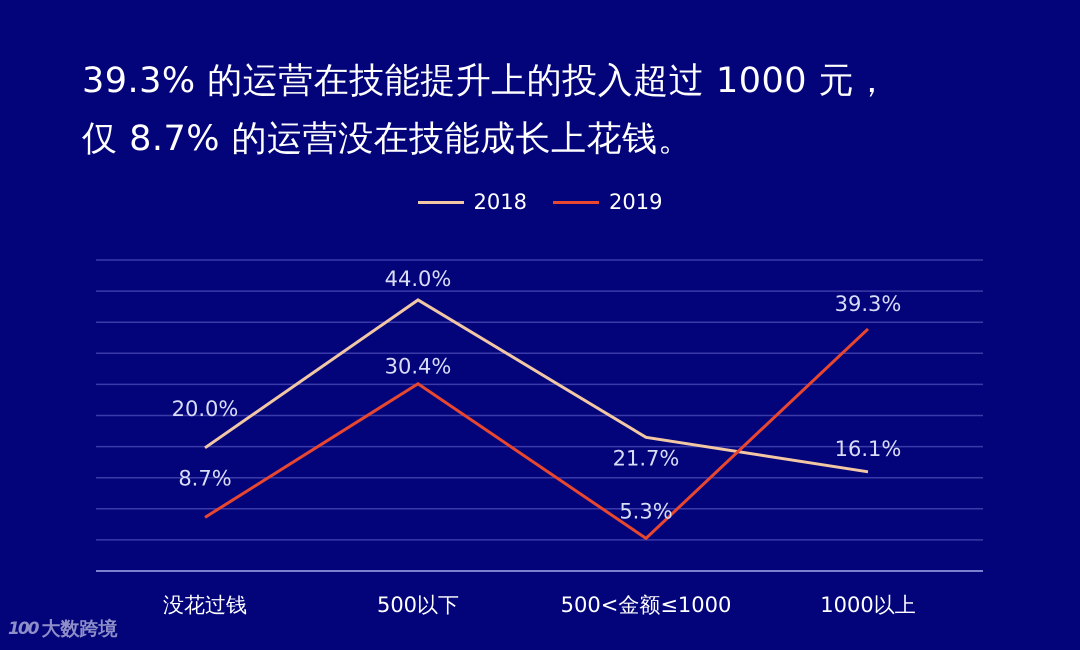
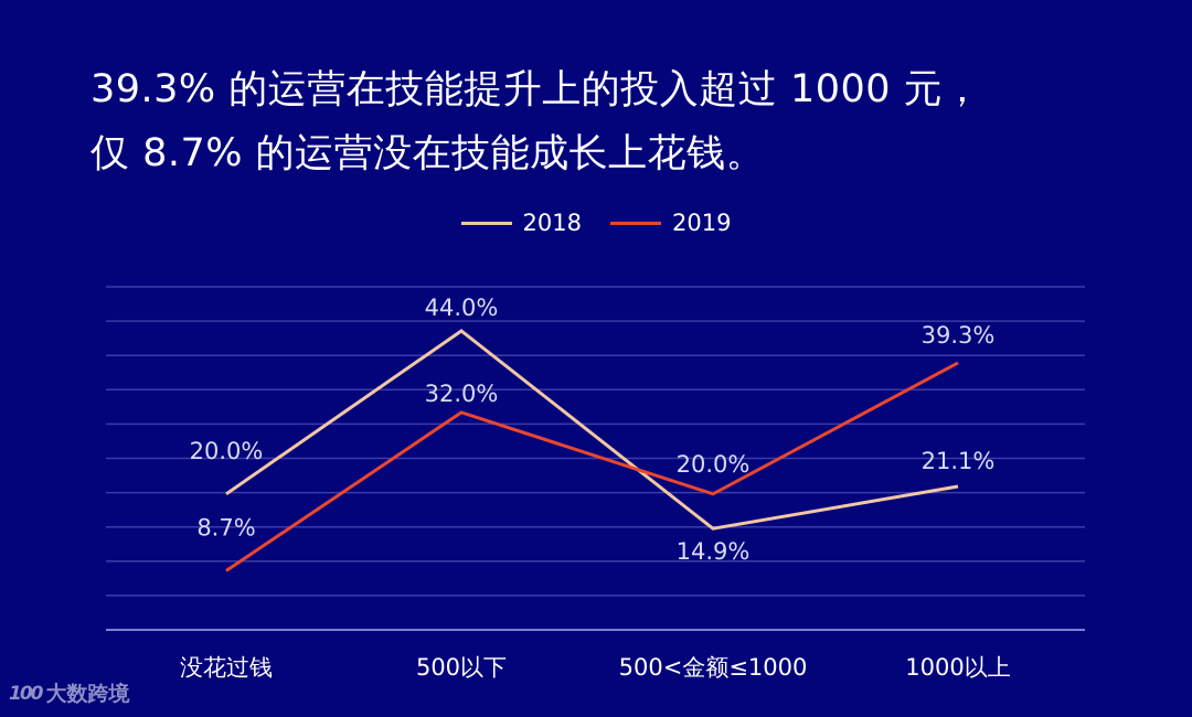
2019/500以下: 30.4% -> 32.0%
2018/500<金额≤1000: 21.7% -> 14.9%
2019/500<金额≤1000: 5.3% -> 20.0%
2018/1000以上: 16.1% -> 21.1%
